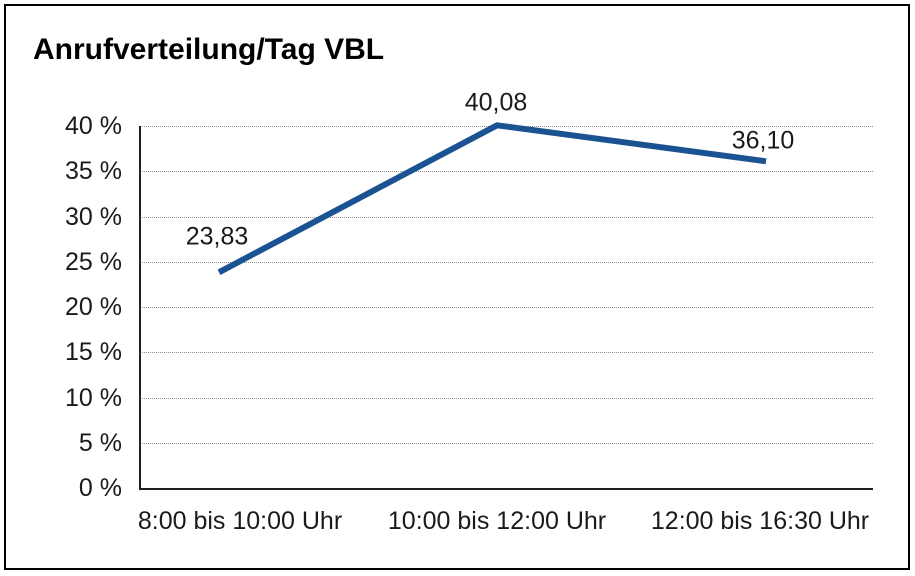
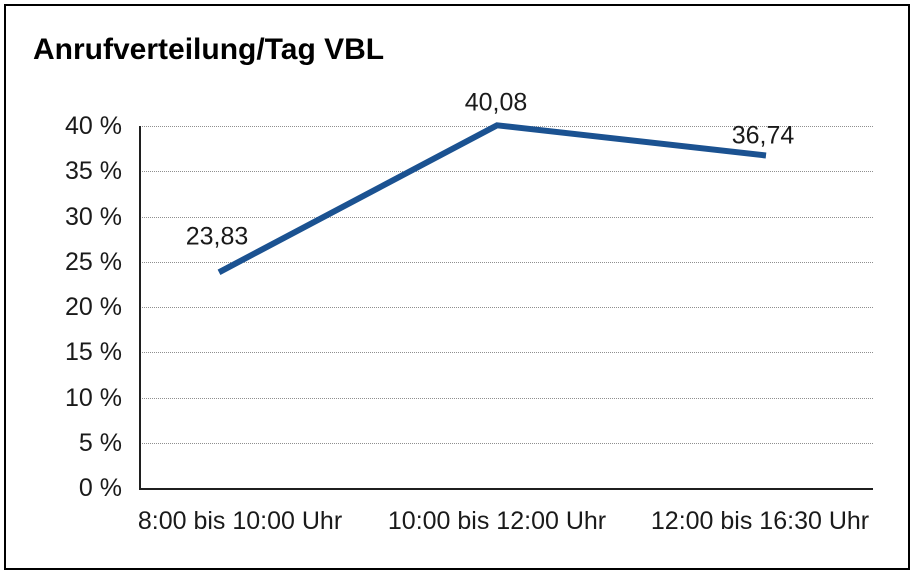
12:00 bis 16:30 Uhr: 36,10 -> 36,74
